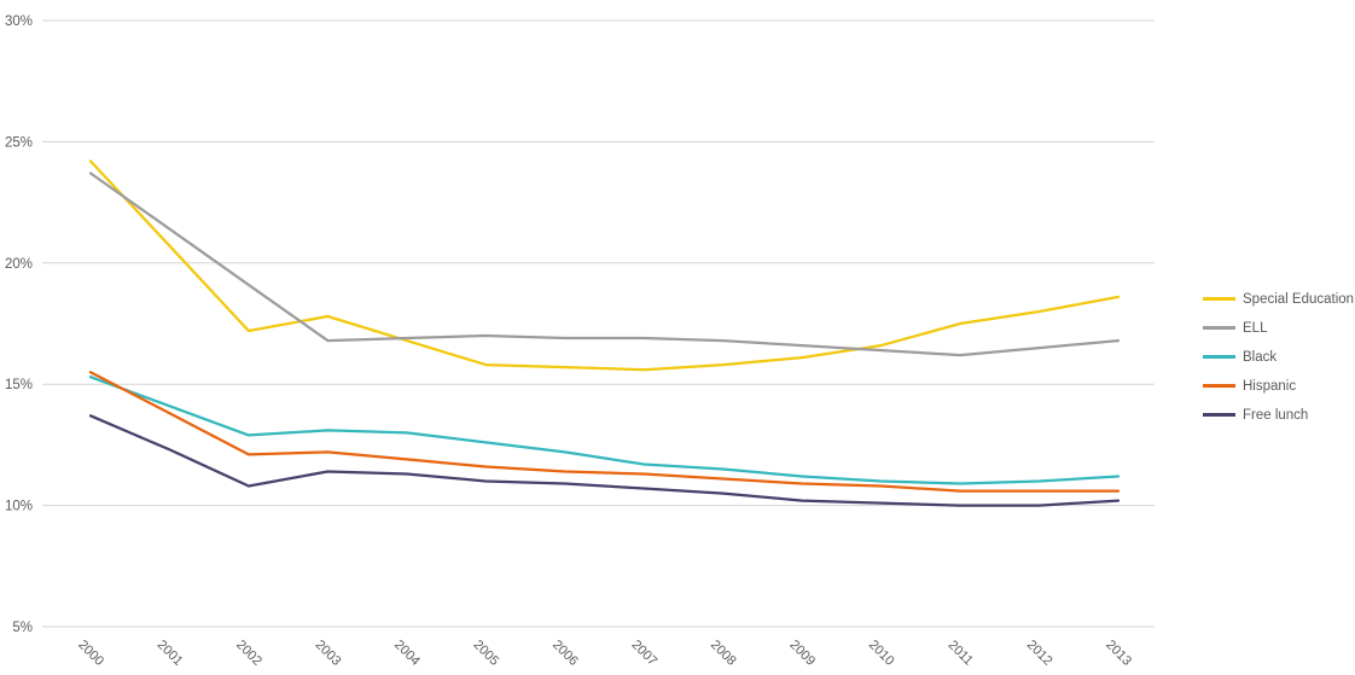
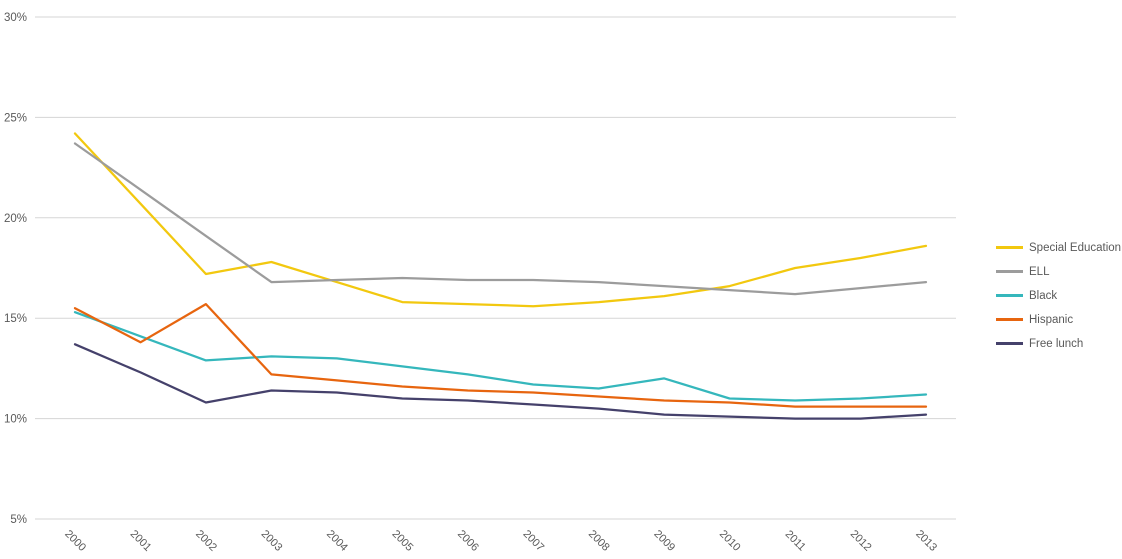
Hispanic/2002: 12.1% -> 15.7%
Black/2009: 11.2% -> 12.0%
